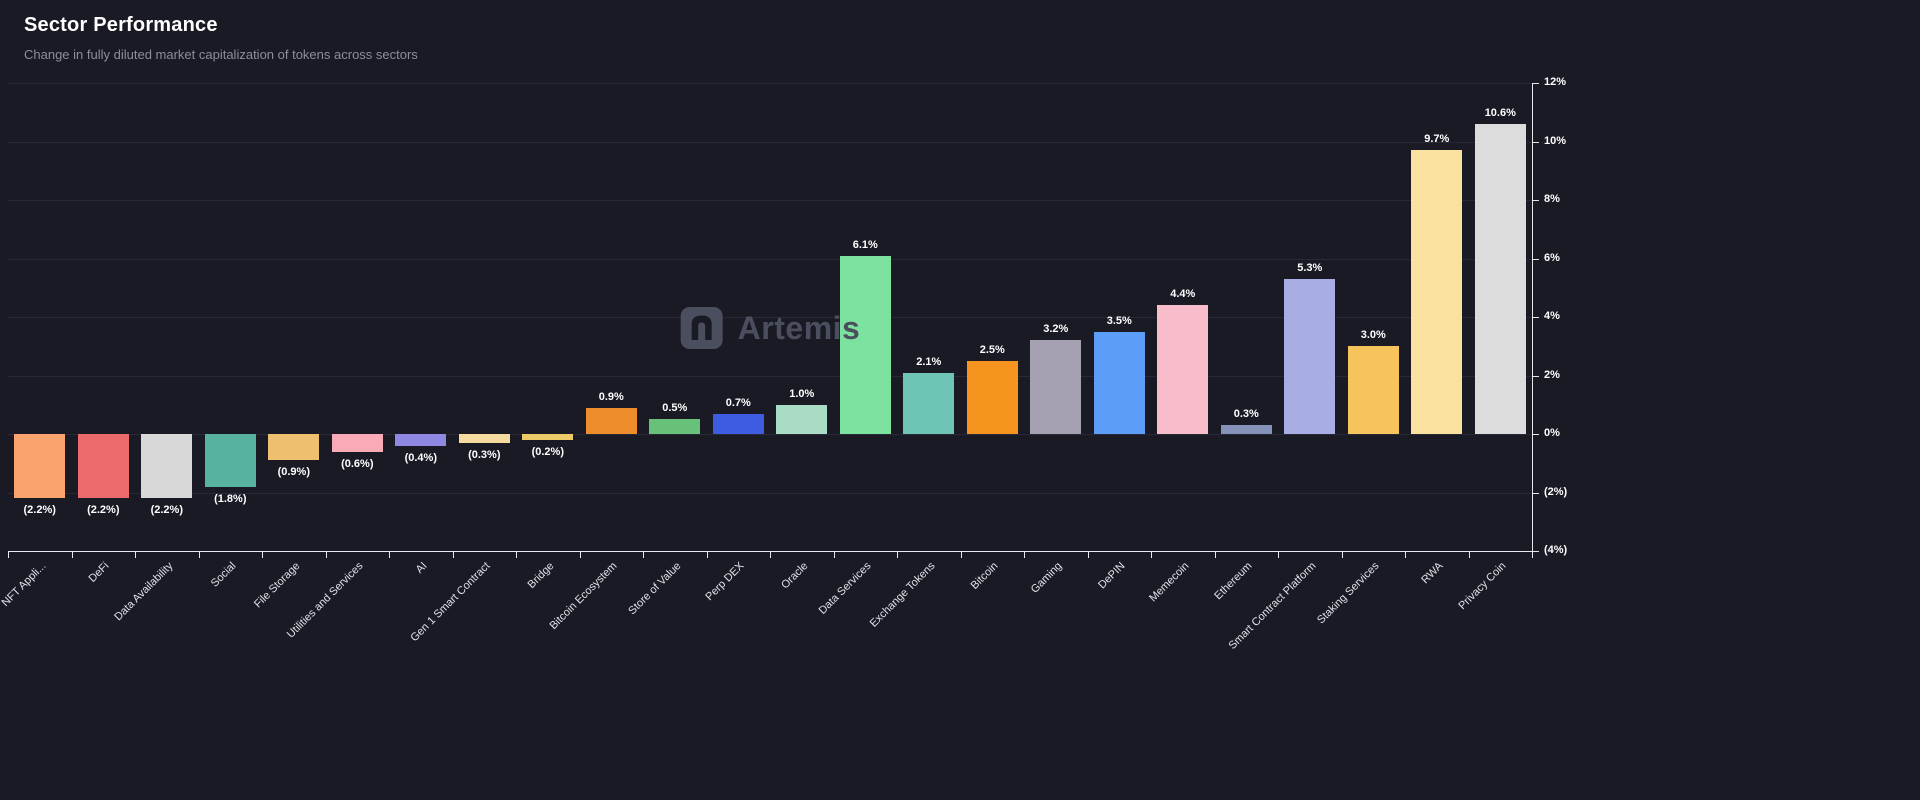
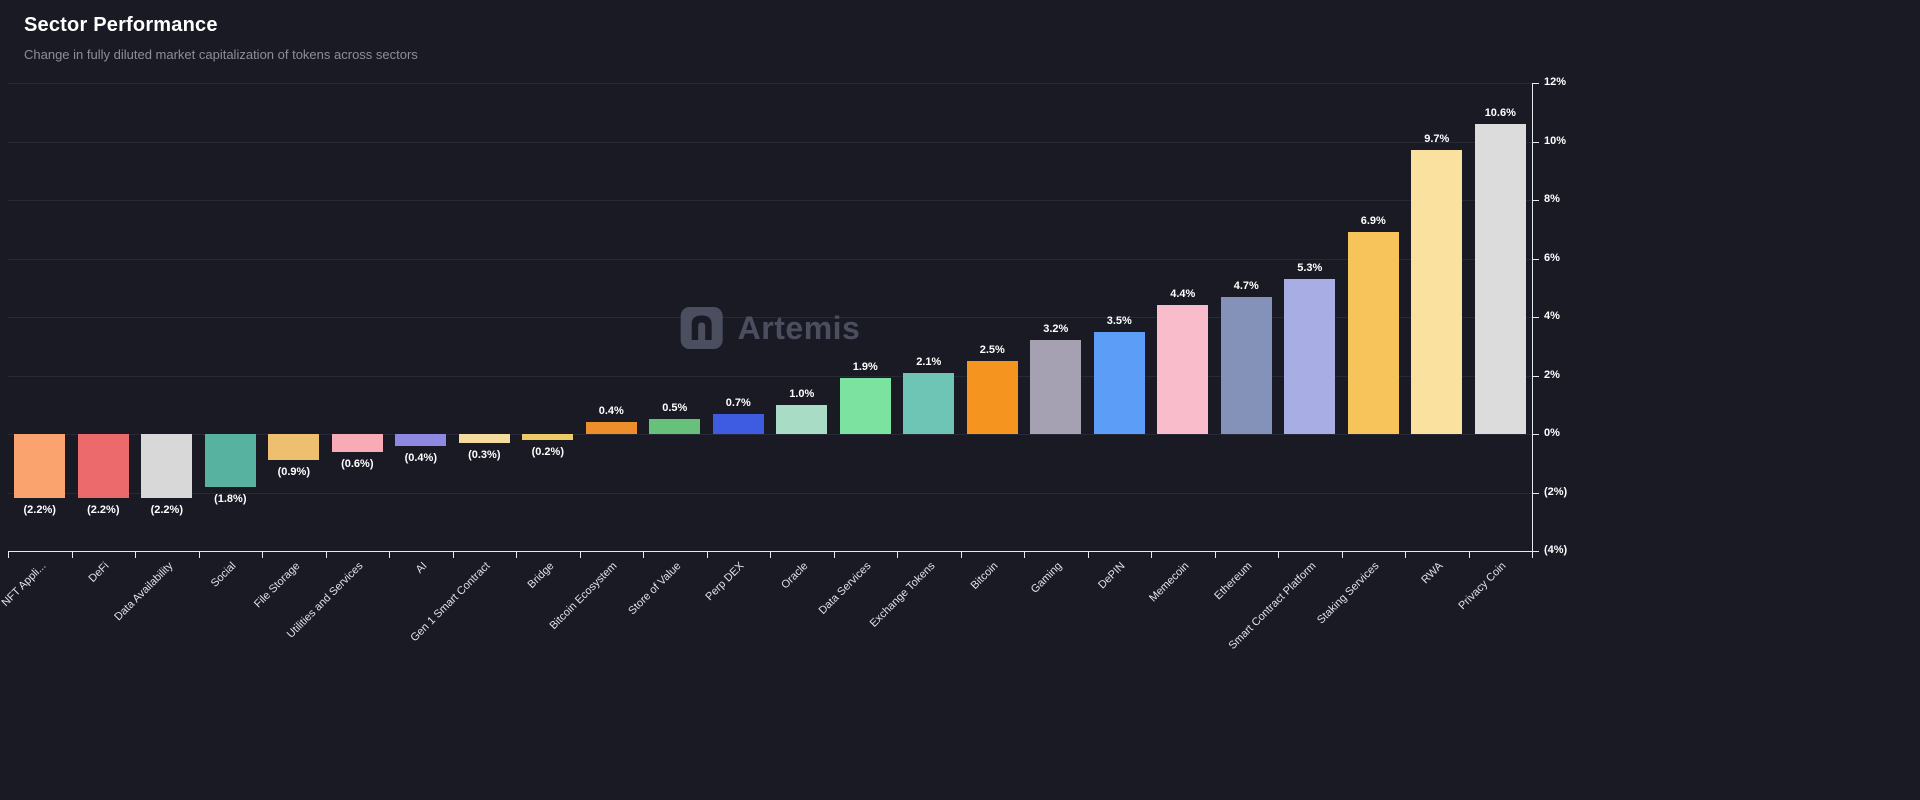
Bitcoin Ecosystem: 0.9% -> 0.4%
Data Services: 6.1% -> 1.9%
Ethereum: 0.3% -> 4.7%
Staking Services: 3.0% -> 6.9%
